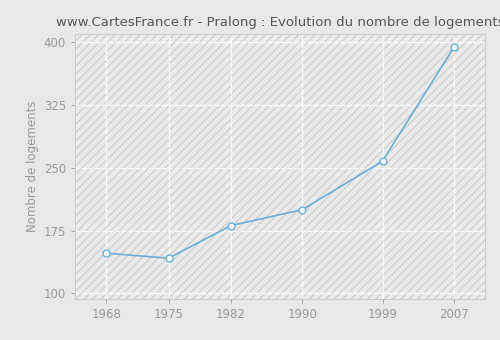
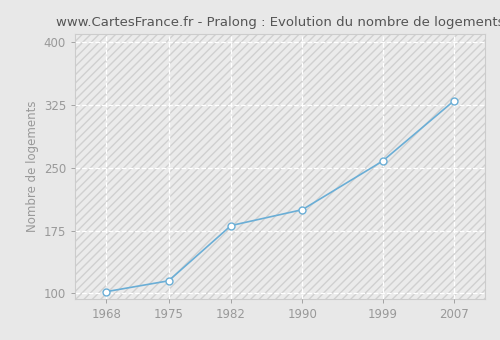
1968: 148 -> 102
1975: 142 -> 115
2007: 394 -> 330
